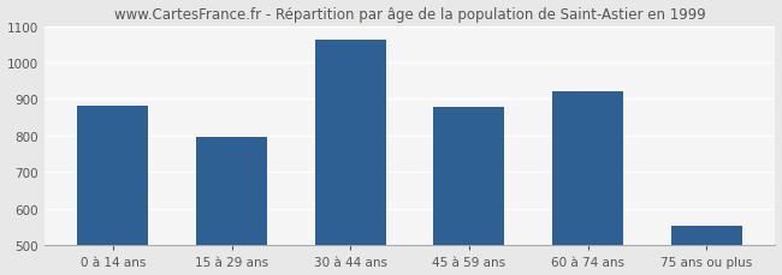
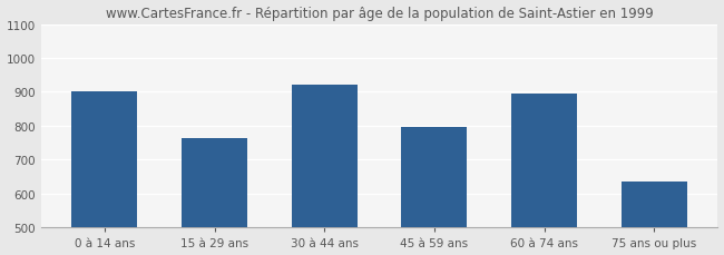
0 à 14 ans: 882 -> 900
15 à 29 ans: 798 -> 765
30 à 44 ans: 1063 -> 920
45 à 59 ans: 880 -> 795
60 à 74 ans: 921 -> 895
75 ans ou plus: 553 -> 635
